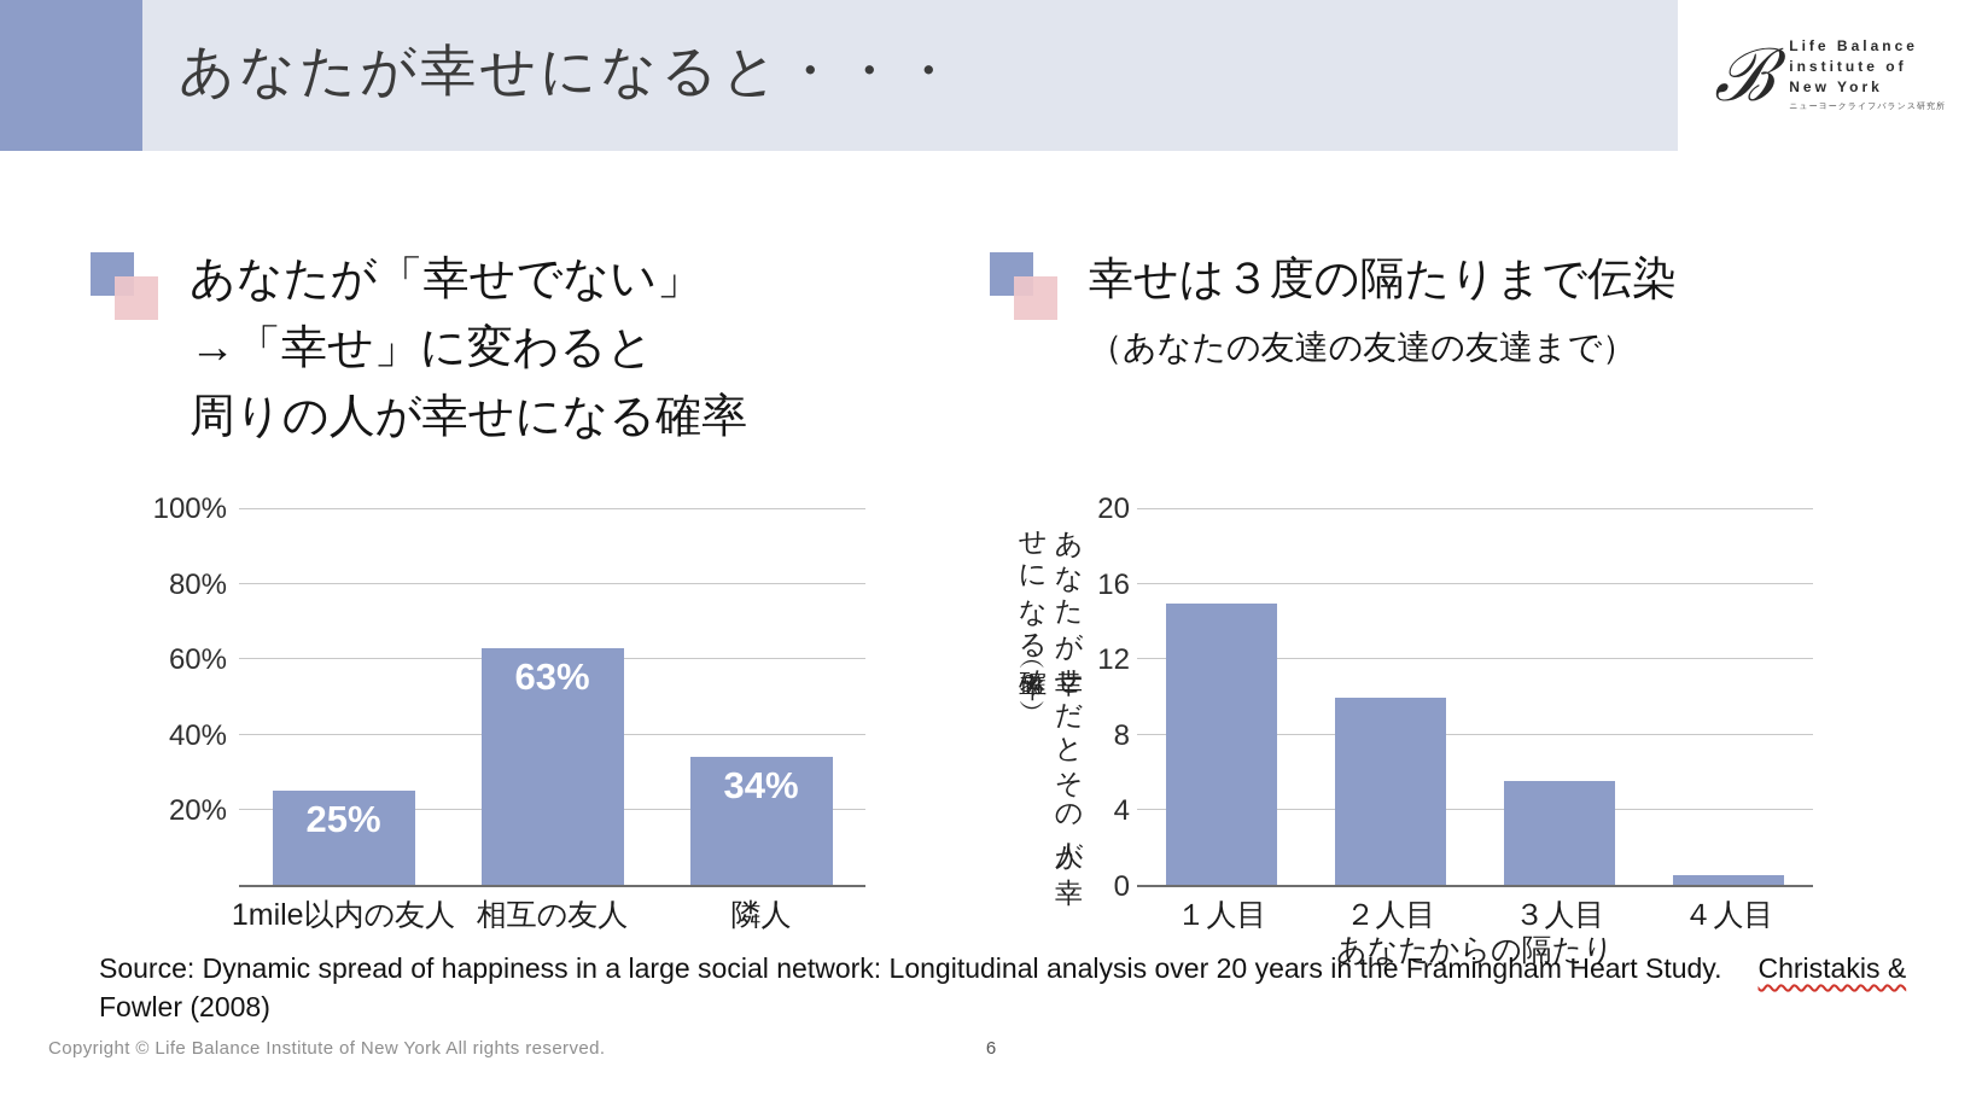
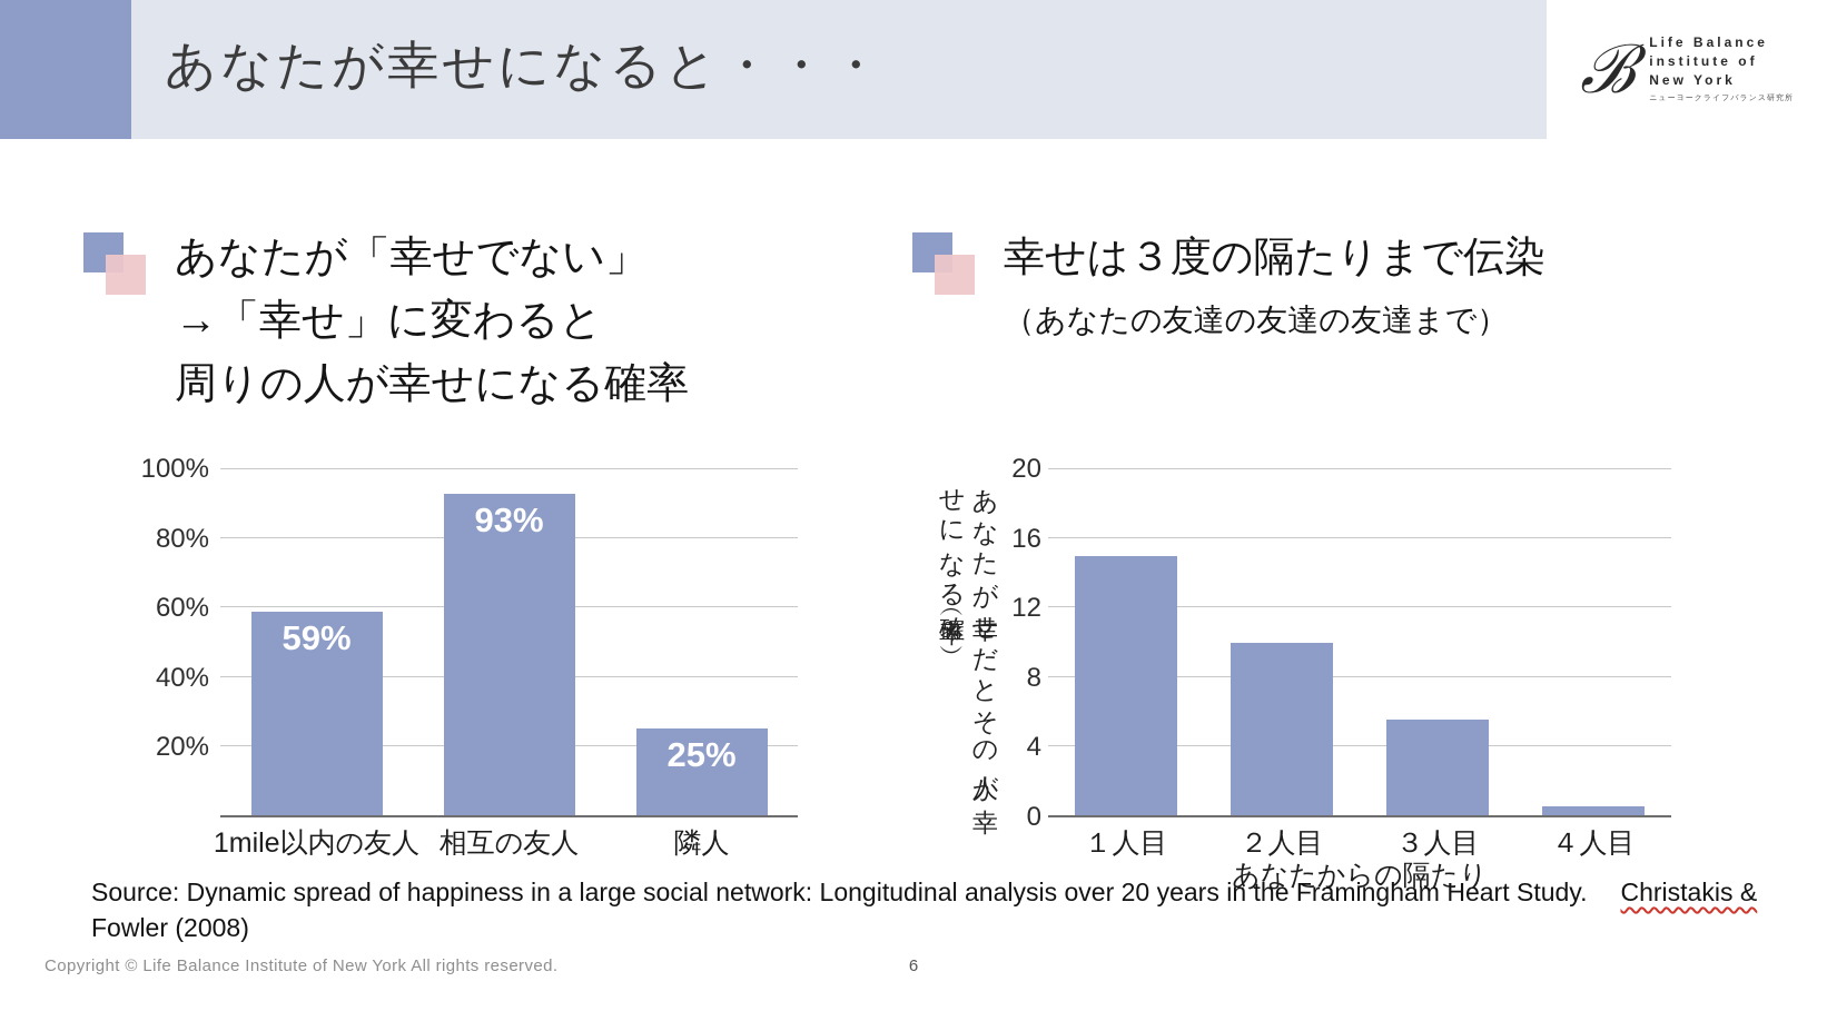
あなたが「幸せでない」→「幸せ」に変わると周りの人が幸せになる確率/1mile以内の友人: 25% -> 59%
あなたが「幸せでない」→「幸せ」に変わると周りの人が幸せになる確率/相互の友人: 63% -> 93%
あなたが「幸せでない」→「幸せ」に変わると周りの人が幸せになる確率/隣人: 34% -> 25%
